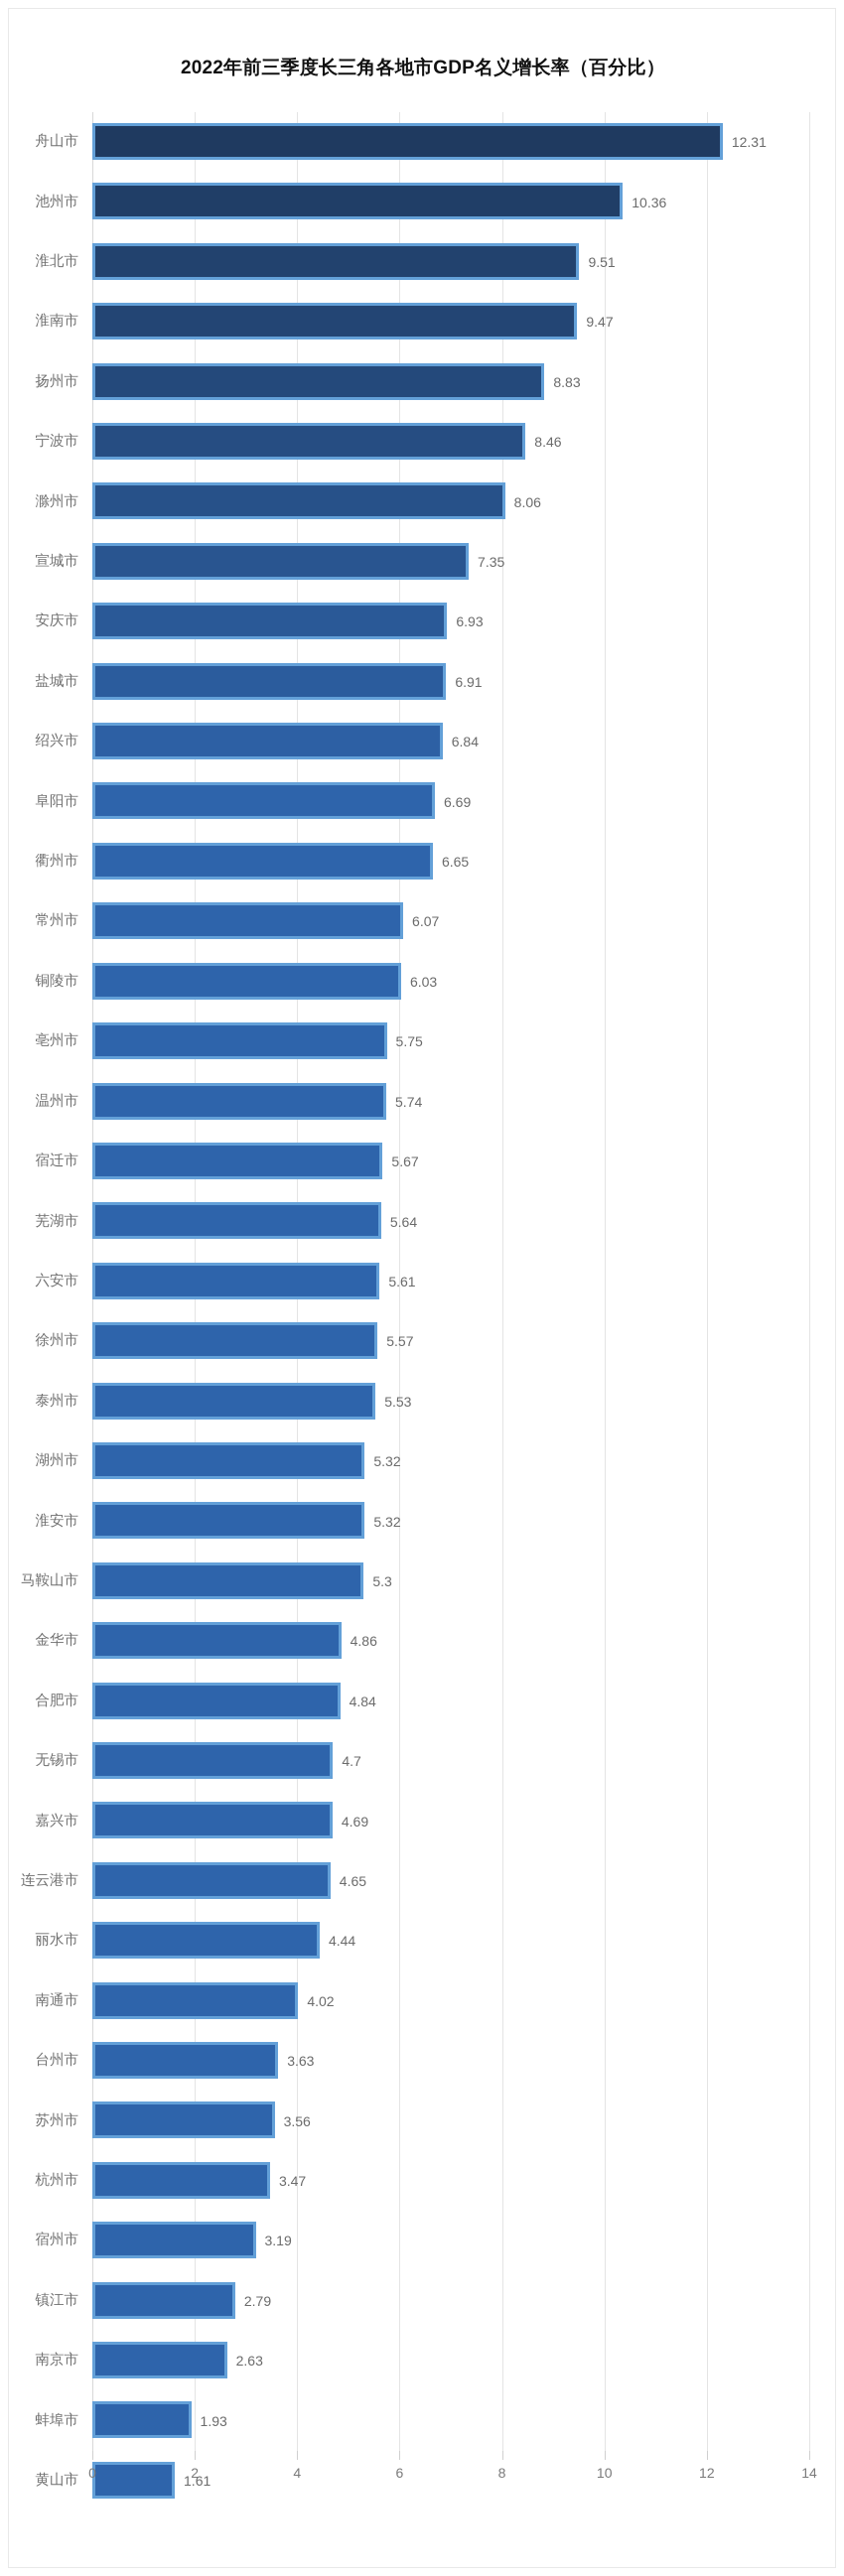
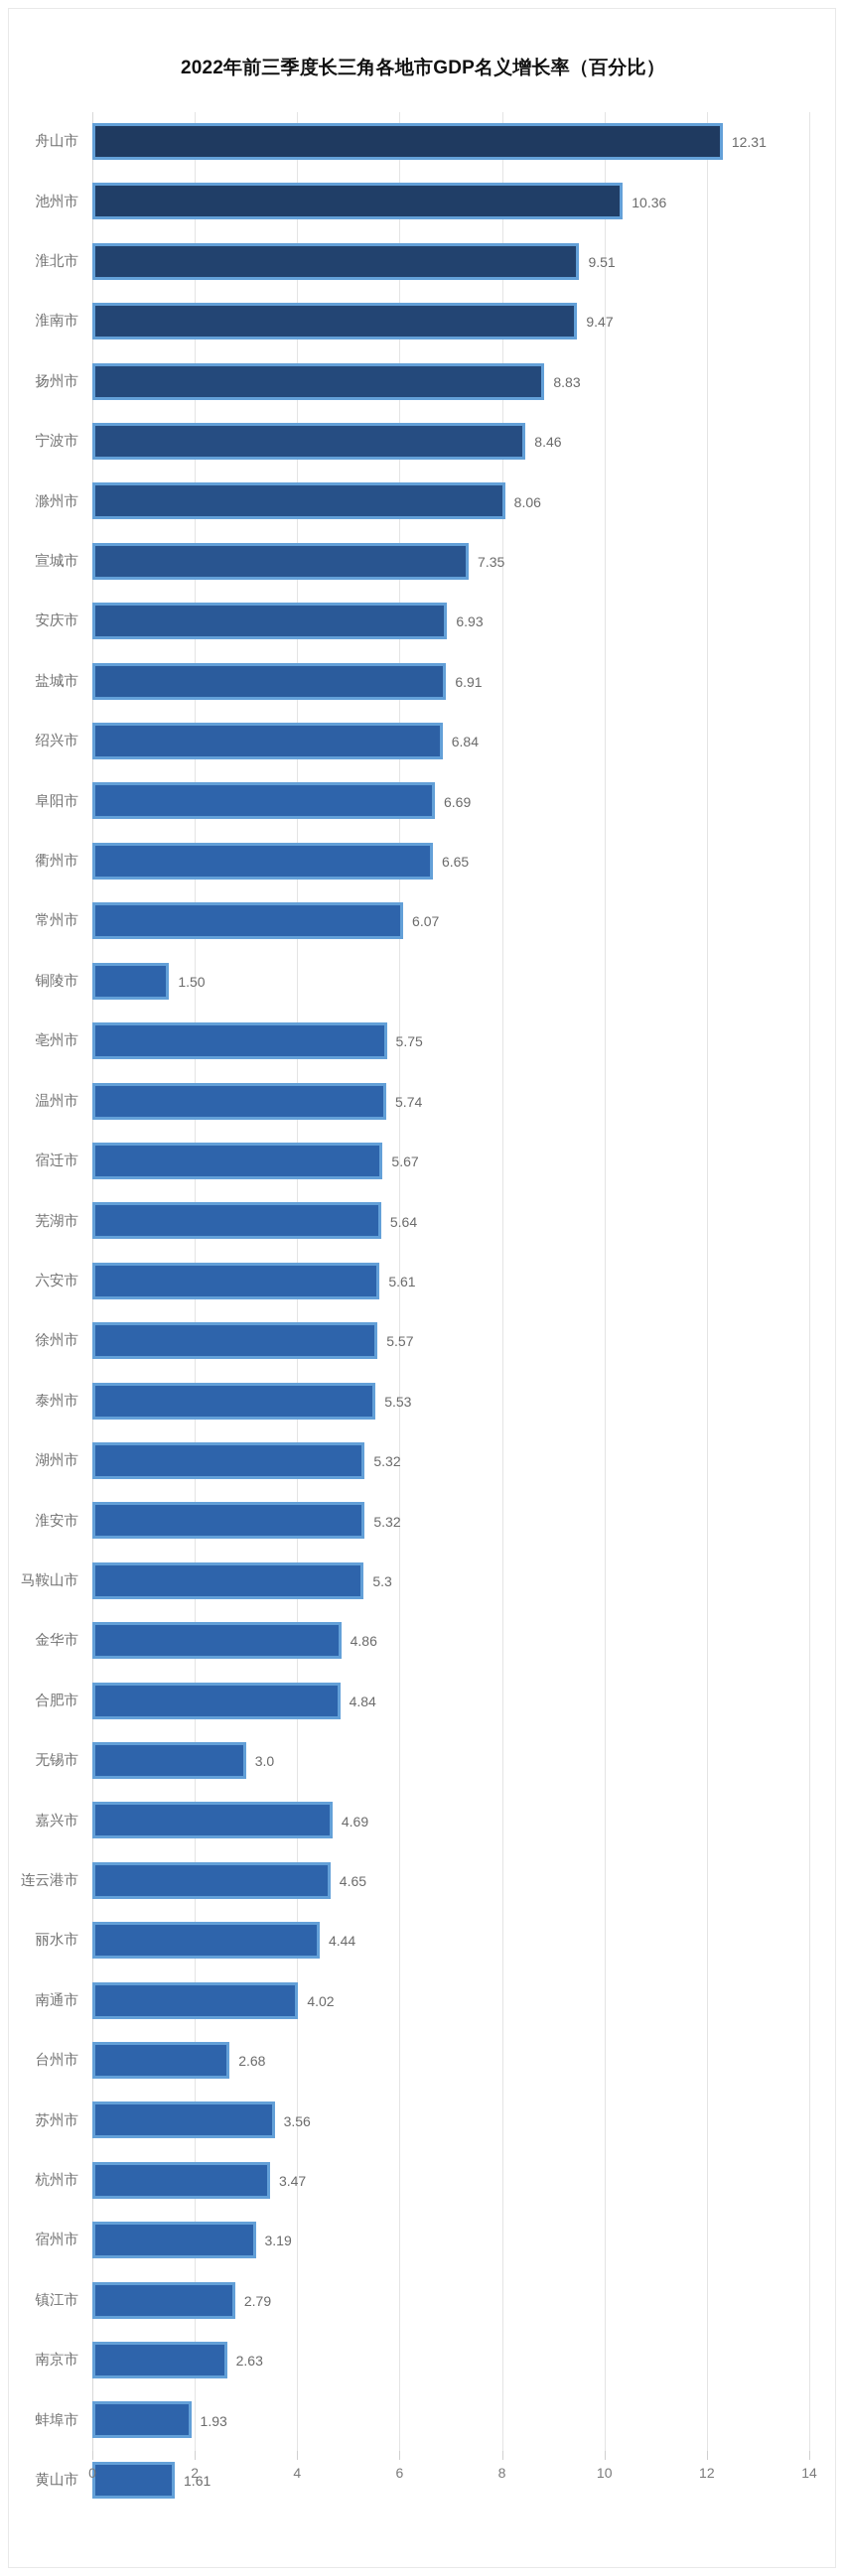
铜陵市: 6.03 -> 1.50
无锡市: 4.7 -> 3.0
台州市: 3.63 -> 2.68
